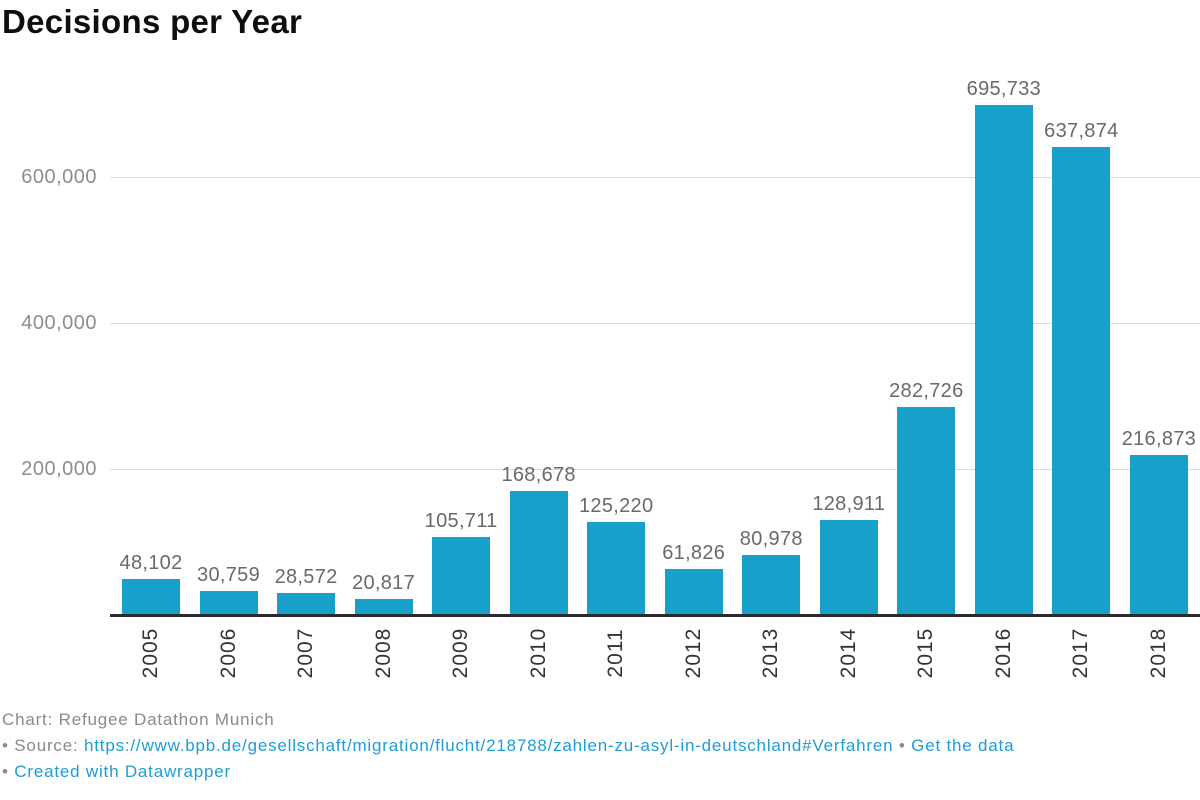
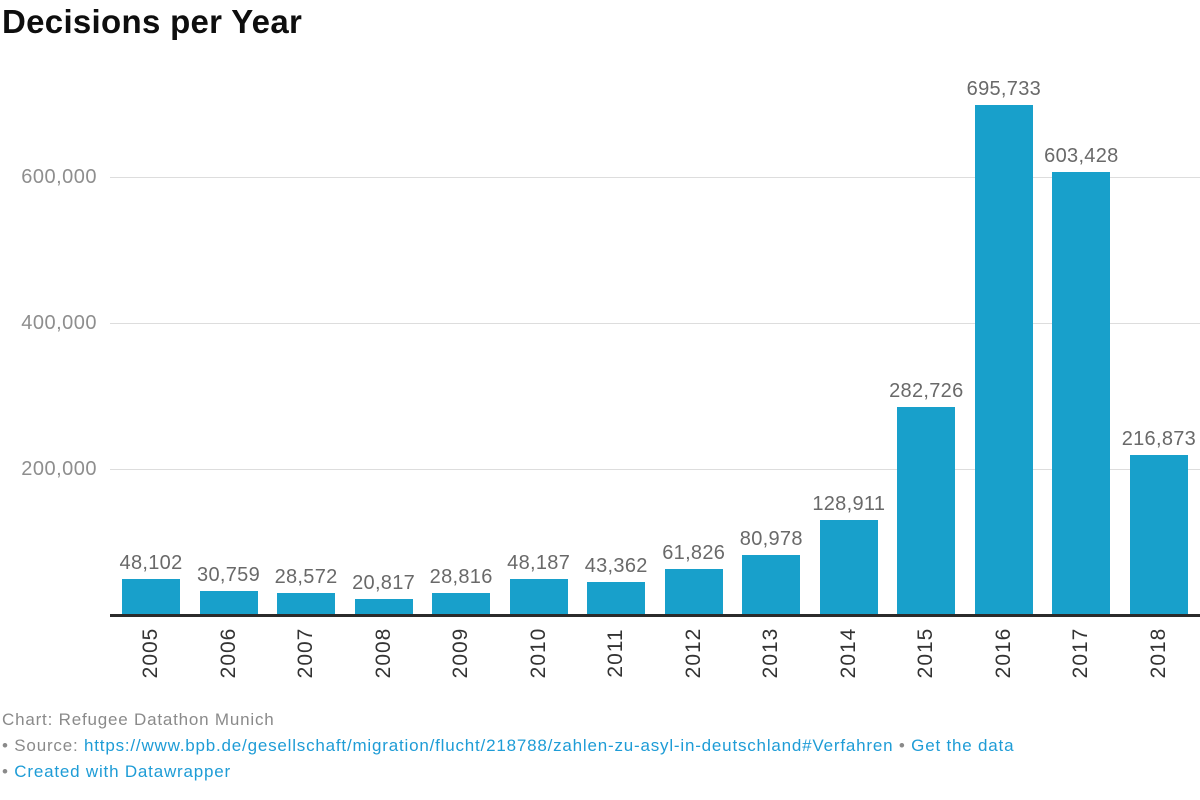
2009: 105,711 -> 28,816
2010: 168,678 -> 48,187
2011: 125,220 -> 43,362
2017: 637,874 -> 603,428
